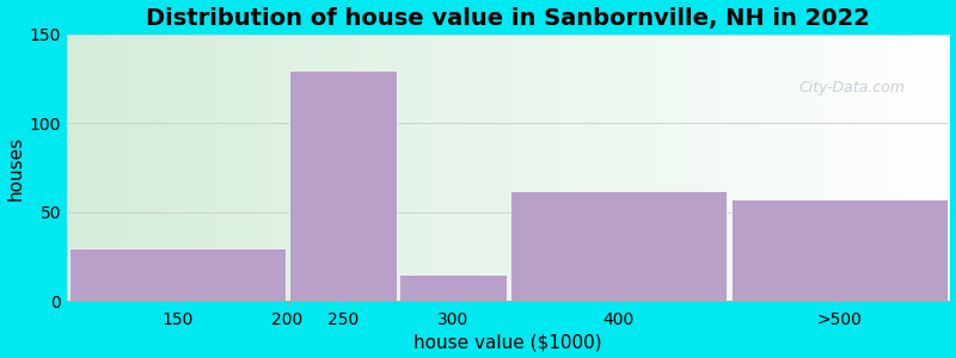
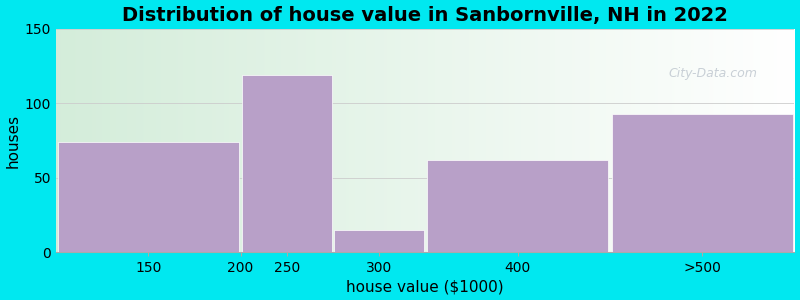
150: 30 -> 74
250: 130 -> 119
>500: 57 -> 93
